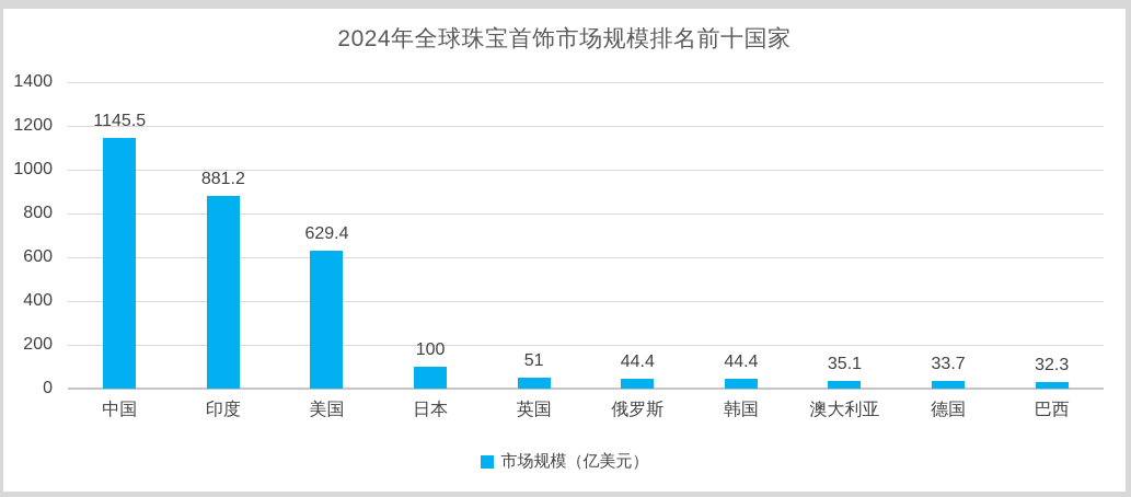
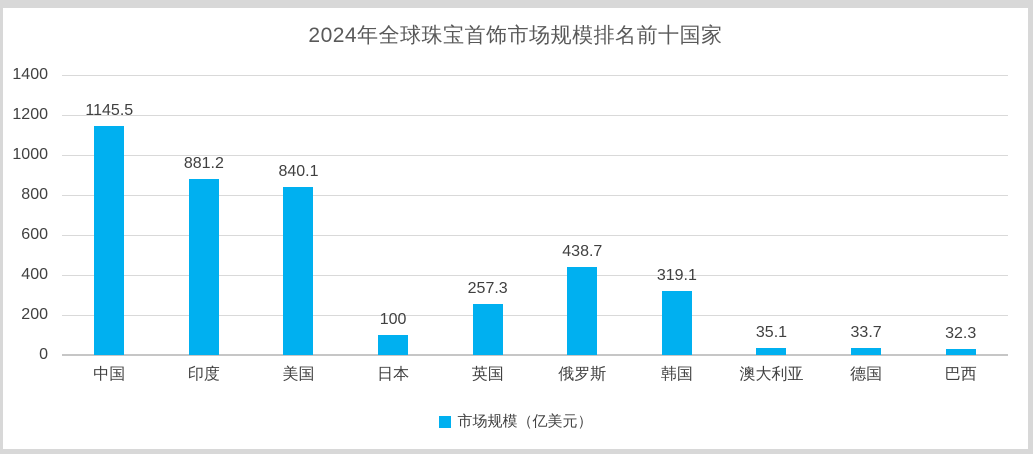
美国: 629.4 -> 840.1
英国: 51 -> 257.3
俄罗斯: 44.4 -> 438.7
韩国: 44.4 -> 319.1
